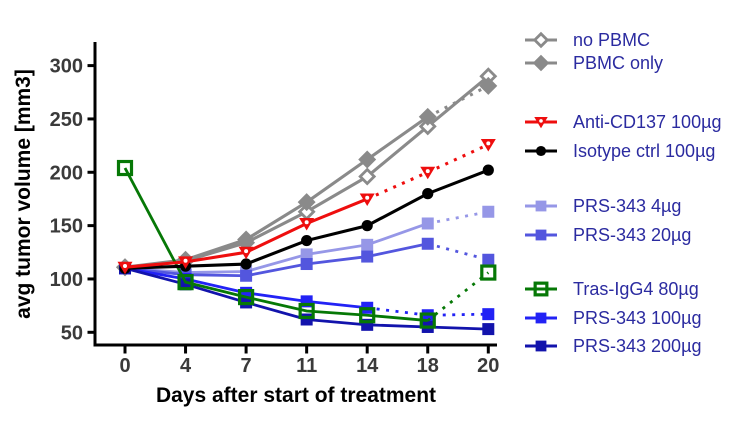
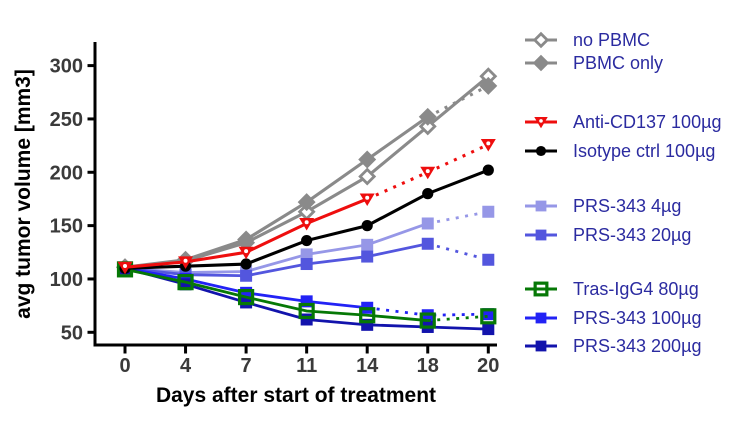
Tras-IgG4 80µg/0: 204 -> 109
Tras-IgG4 80µg/20: 106 -> 65
